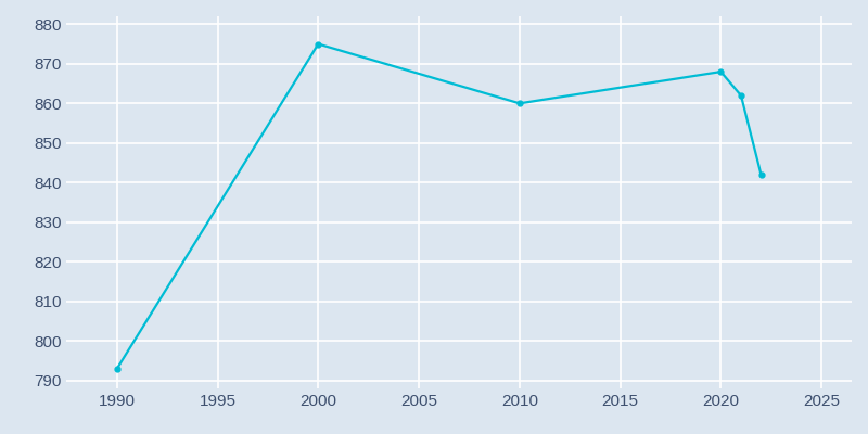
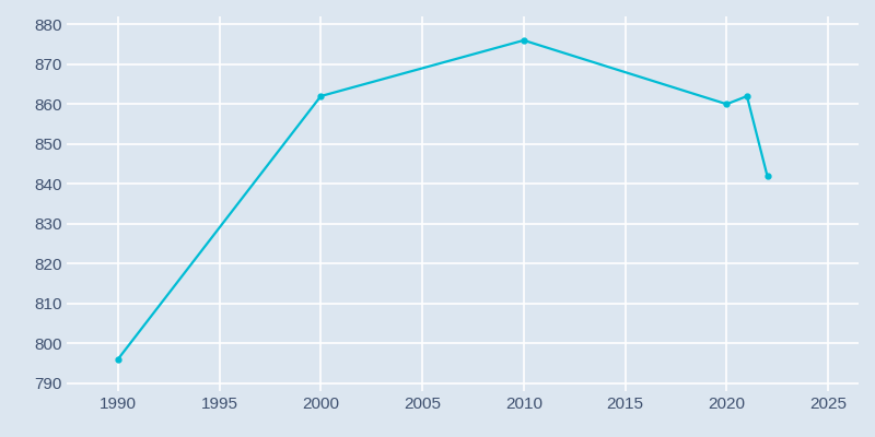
1990: 793 -> 796
2000: 875 -> 862
2010: 860 -> 876
2020: 868 -> 860
